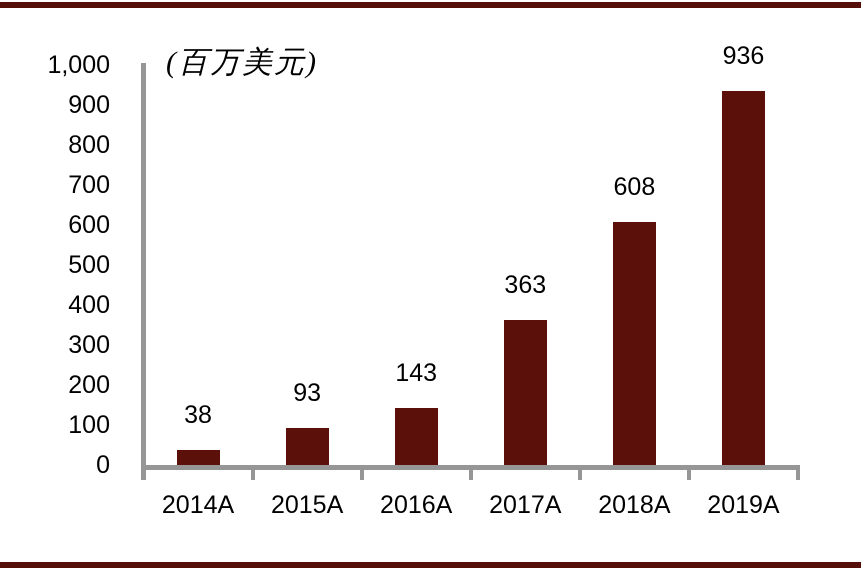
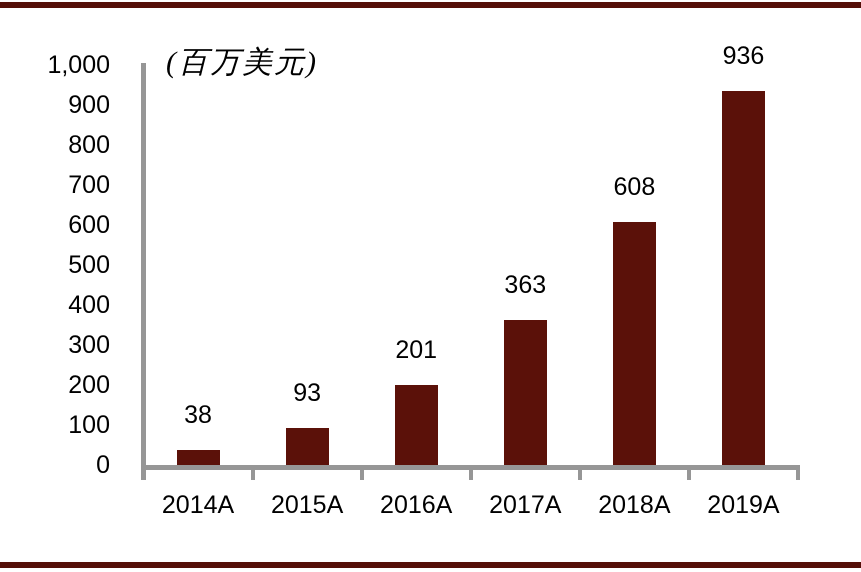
2016A: 143 -> 201
